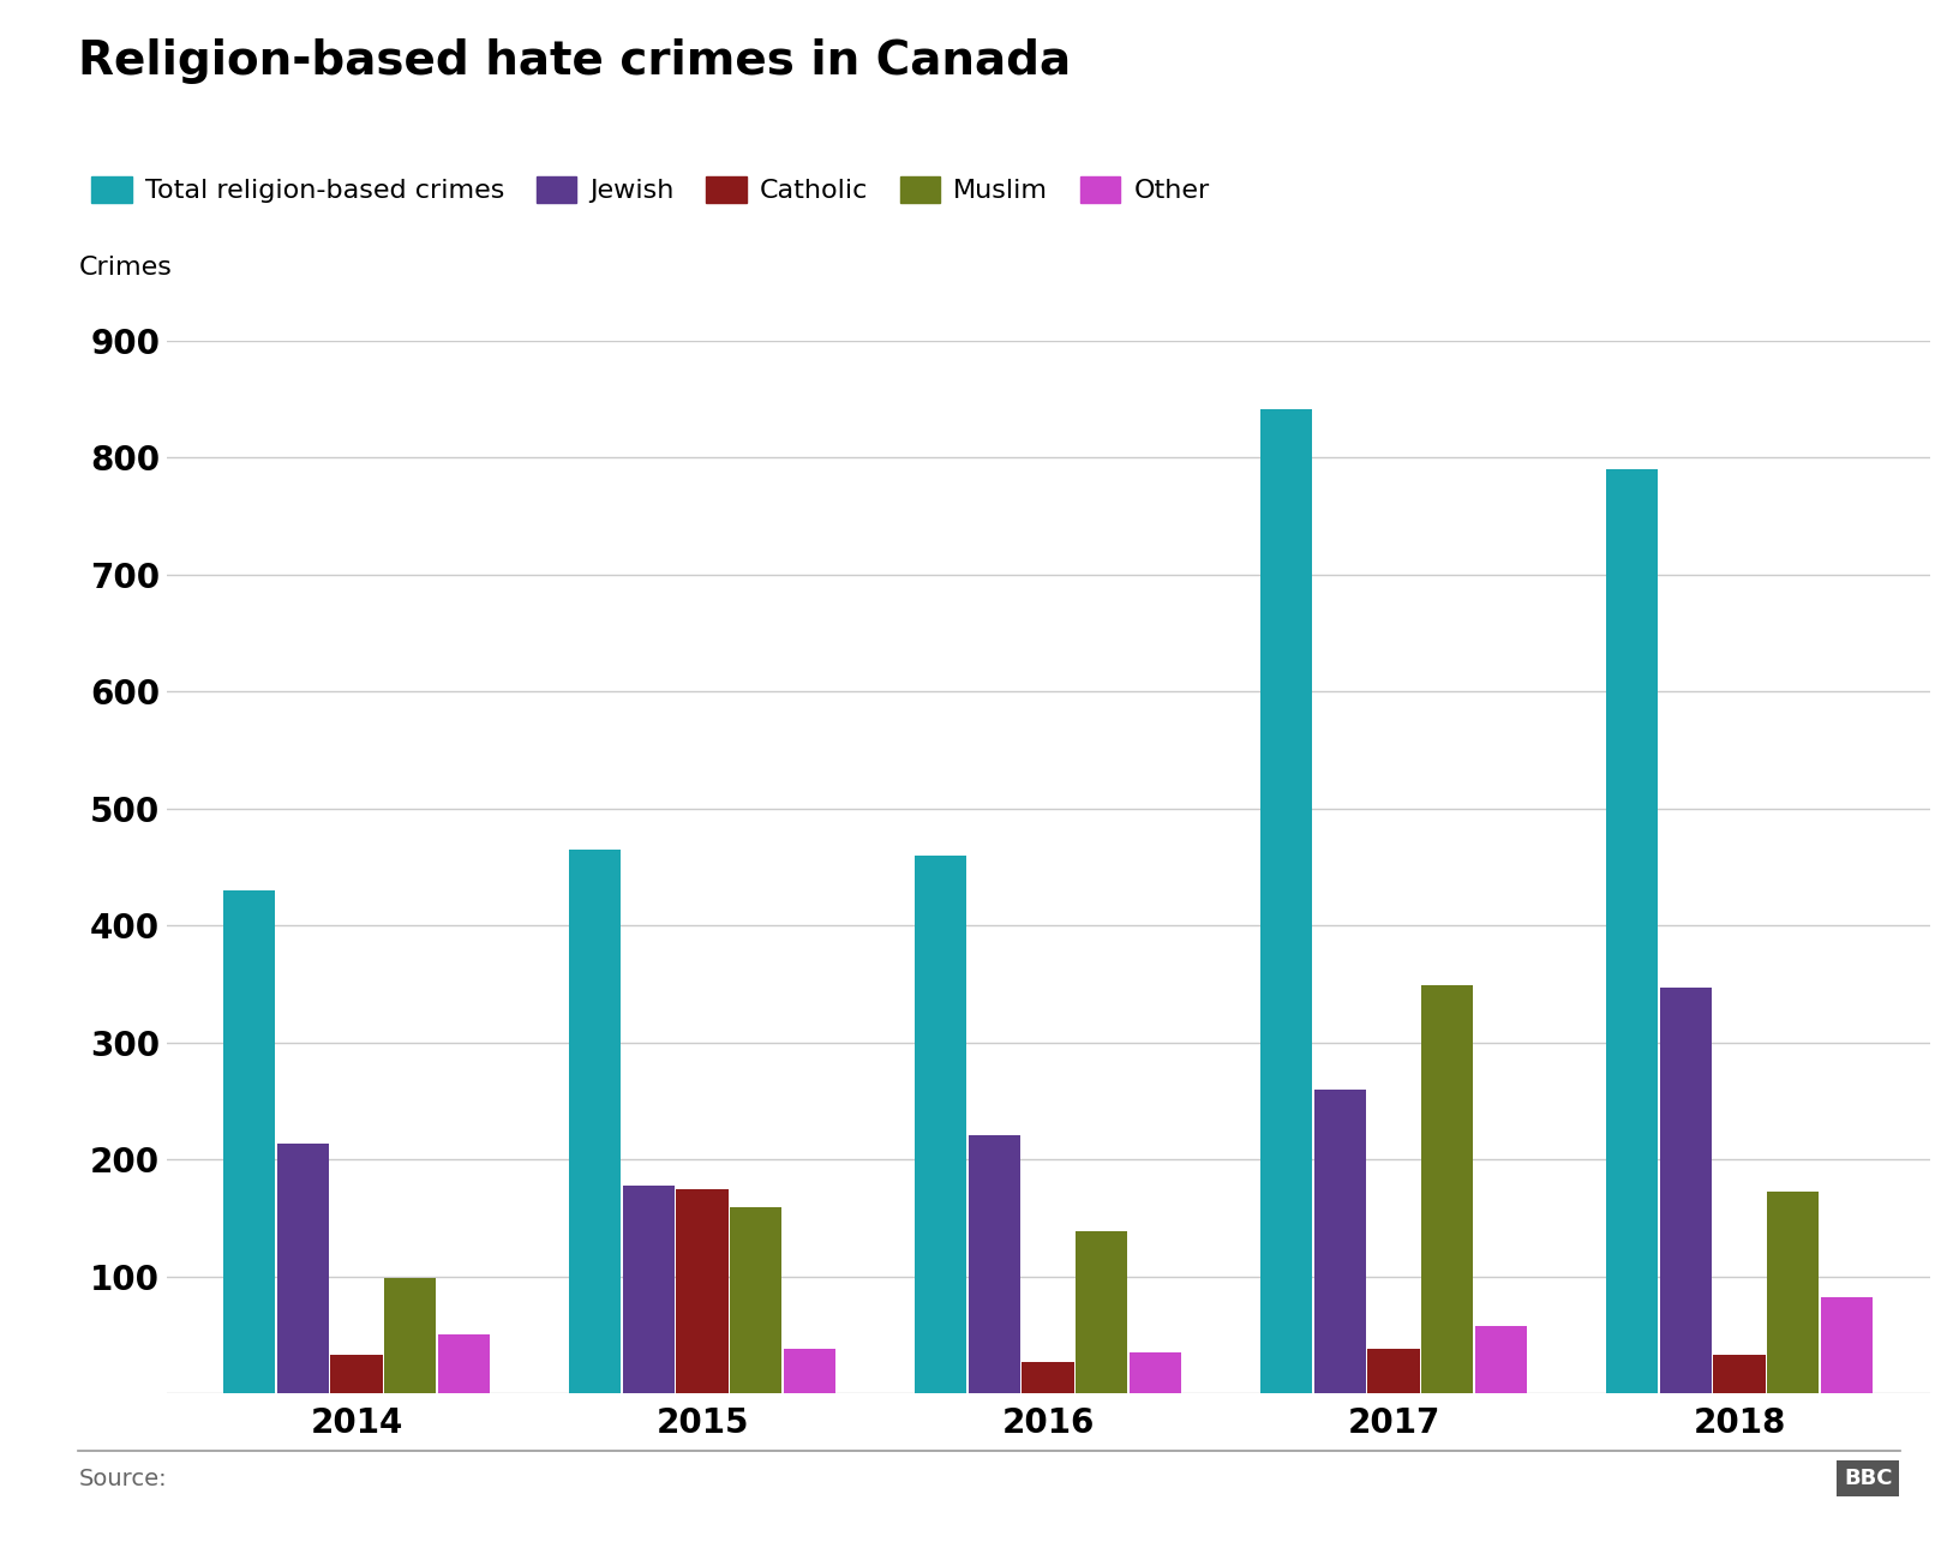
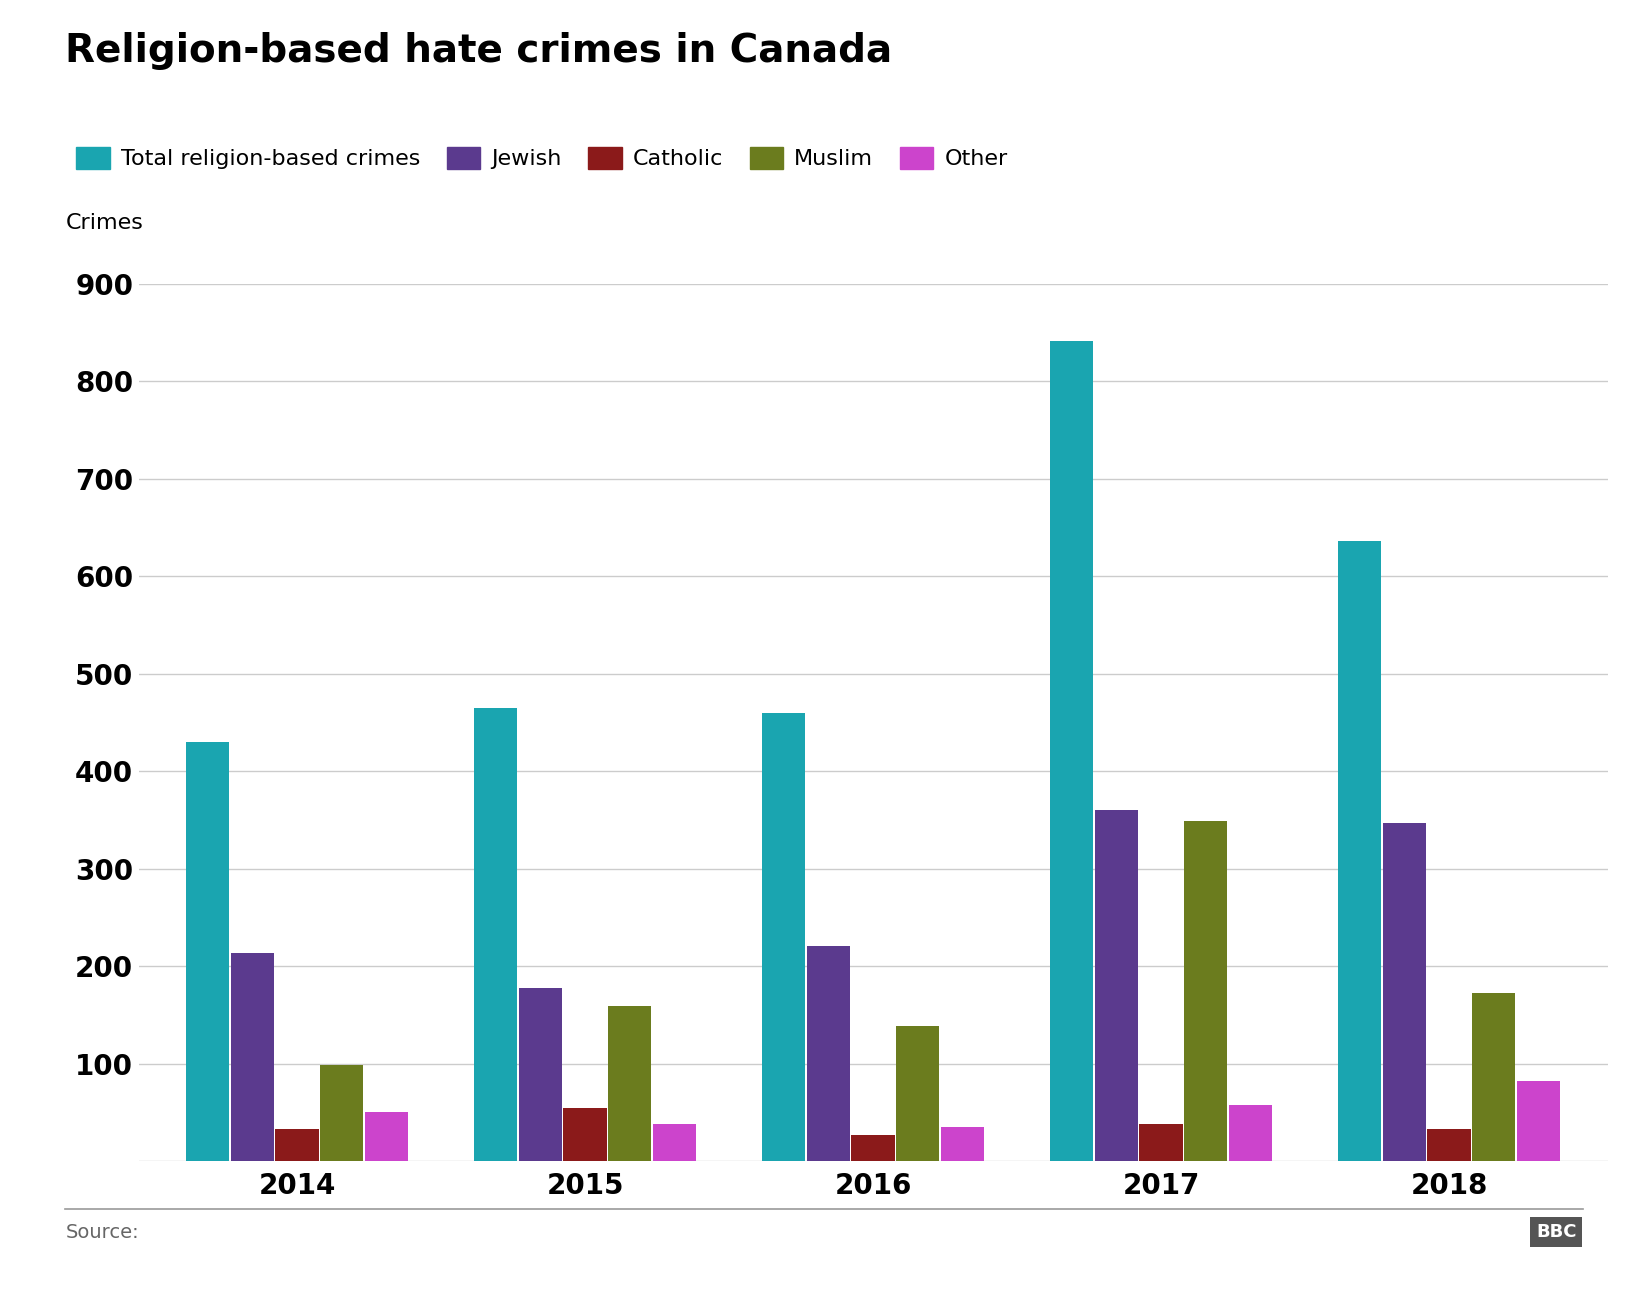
Catholic/2015: 174 -> 54
Jewish/2017: 260 -> 360
Total religion-based crimes/2018: 790 -> 636
